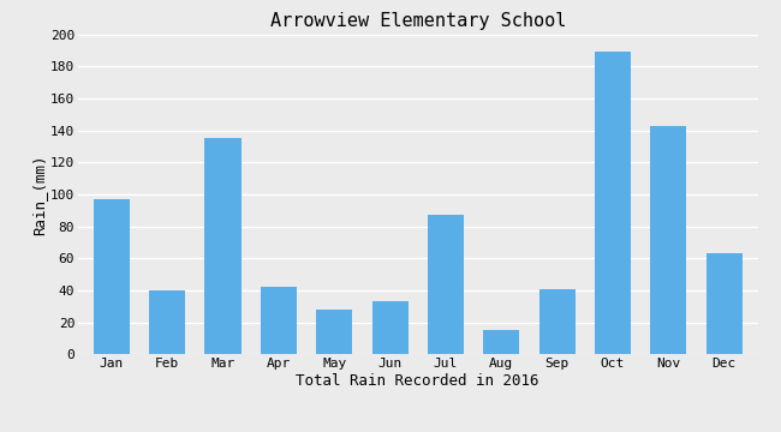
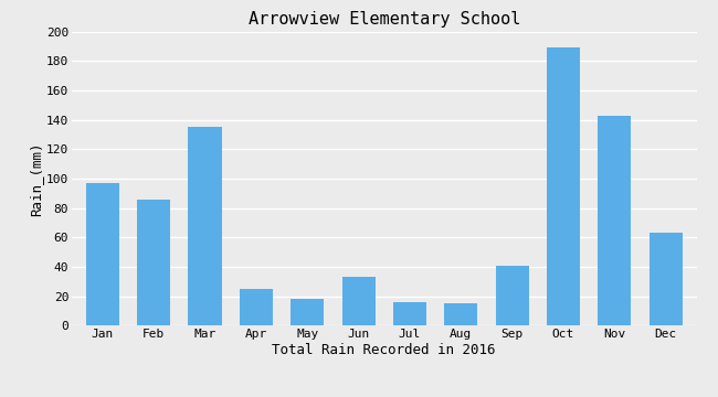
Feb: 40 -> 86
Apr: 42 -> 25
May: 28 -> 18
Jul: 87 -> 16
